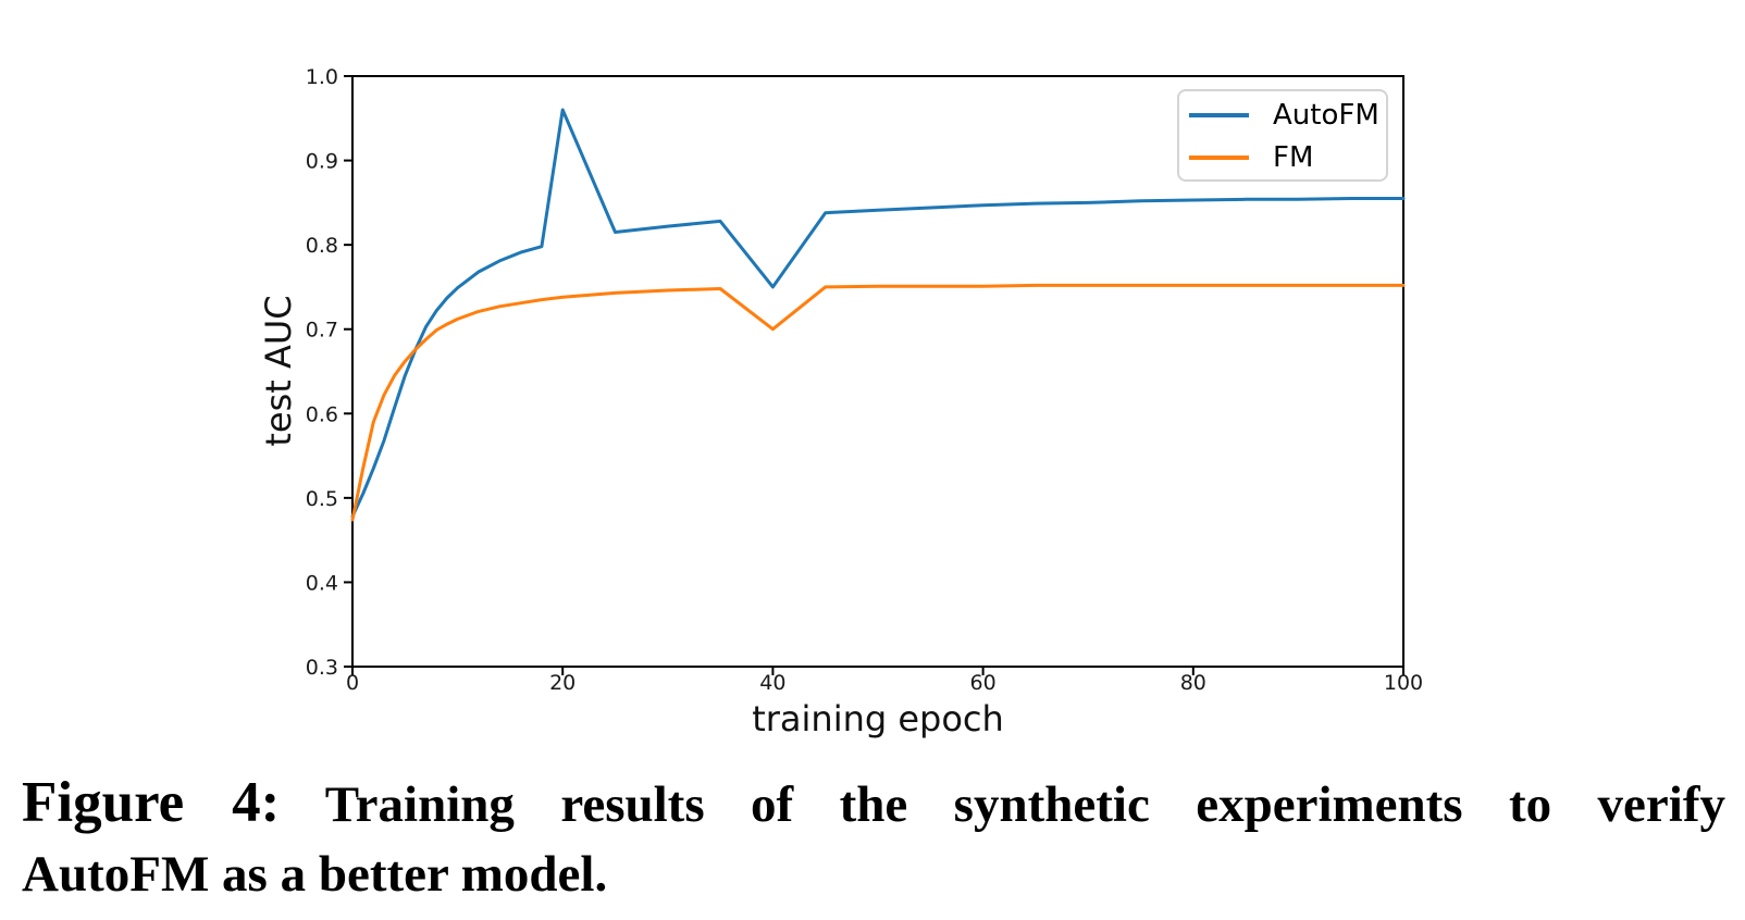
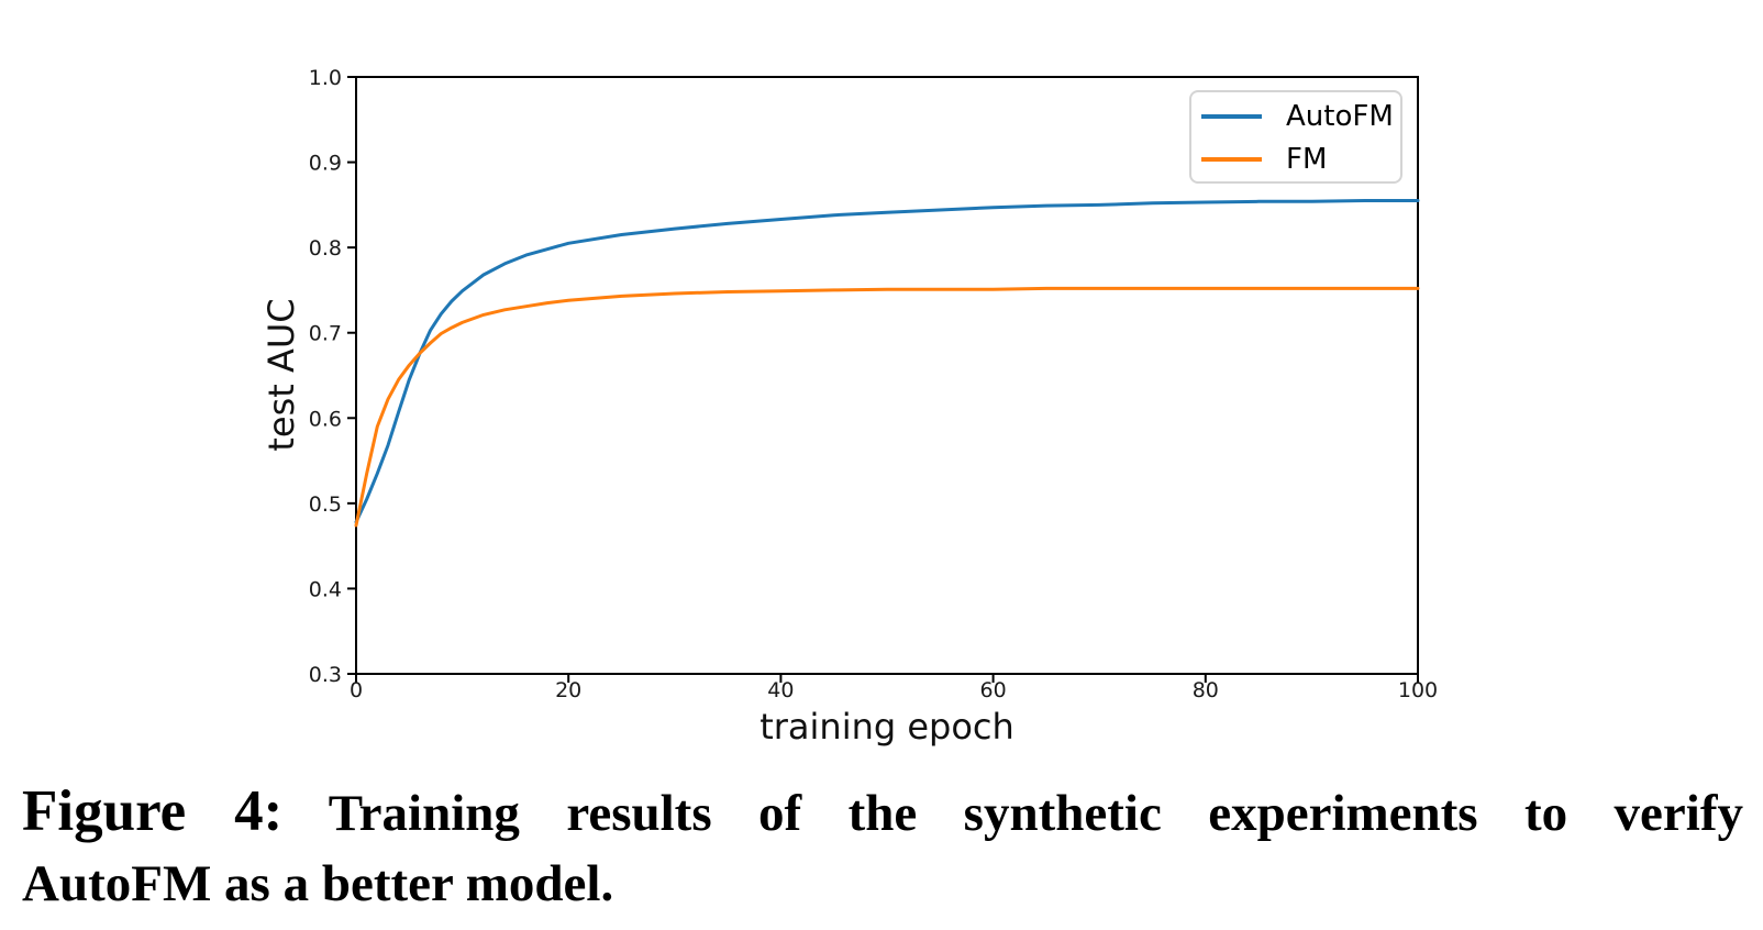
AutoFM/20: 0.96 -> 0.81
AutoFM/40: 0.75 -> 0.83
FM/40: 0.70 -> 0.75
